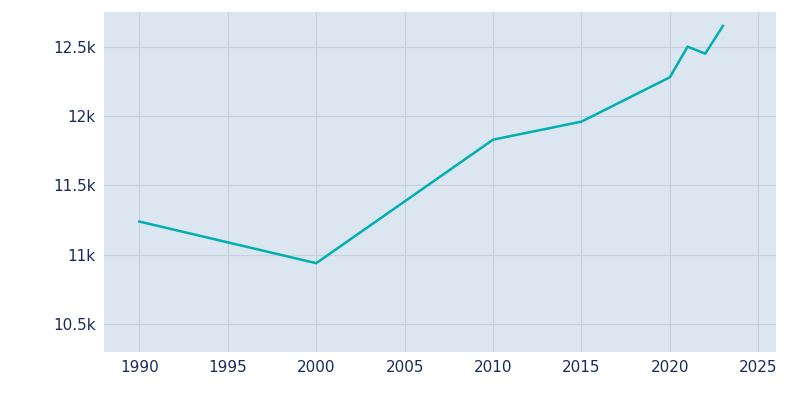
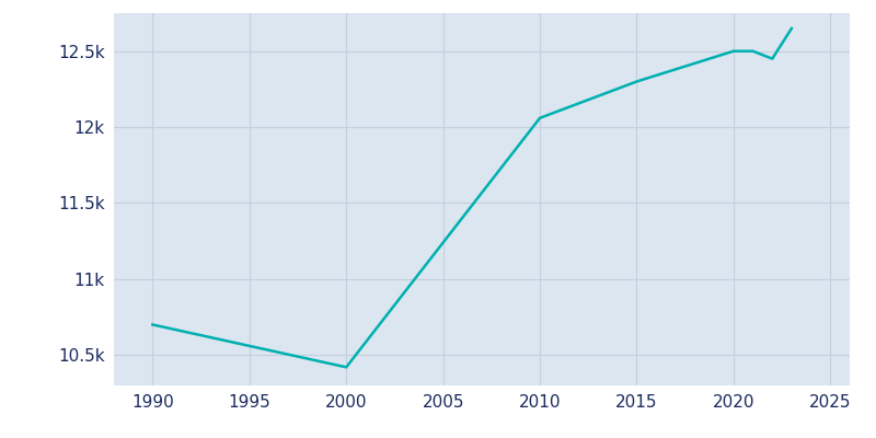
1990: 11.24k -> 10.70k
2000: 10.94k -> 10.42k
2010: 11.83k -> 12.06k
2015: 11.96k -> 12.30k
2020: 12.28k -> 12.50k
